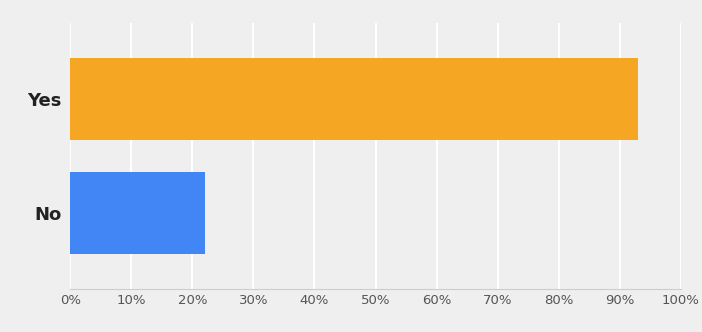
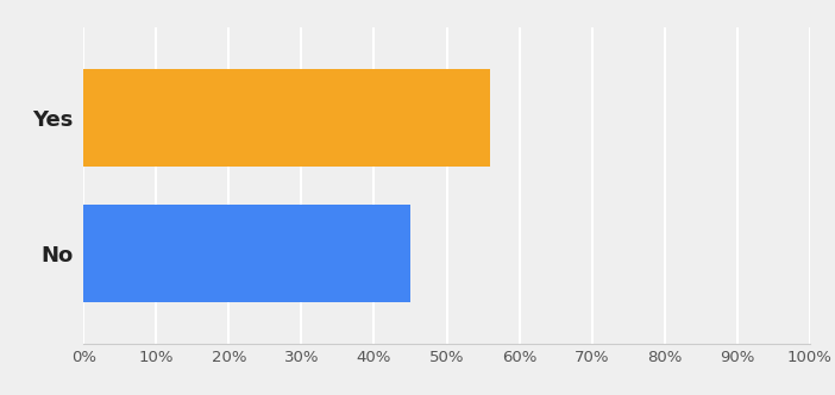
Yes: 93% -> 56%
No: 22% -> 45%
